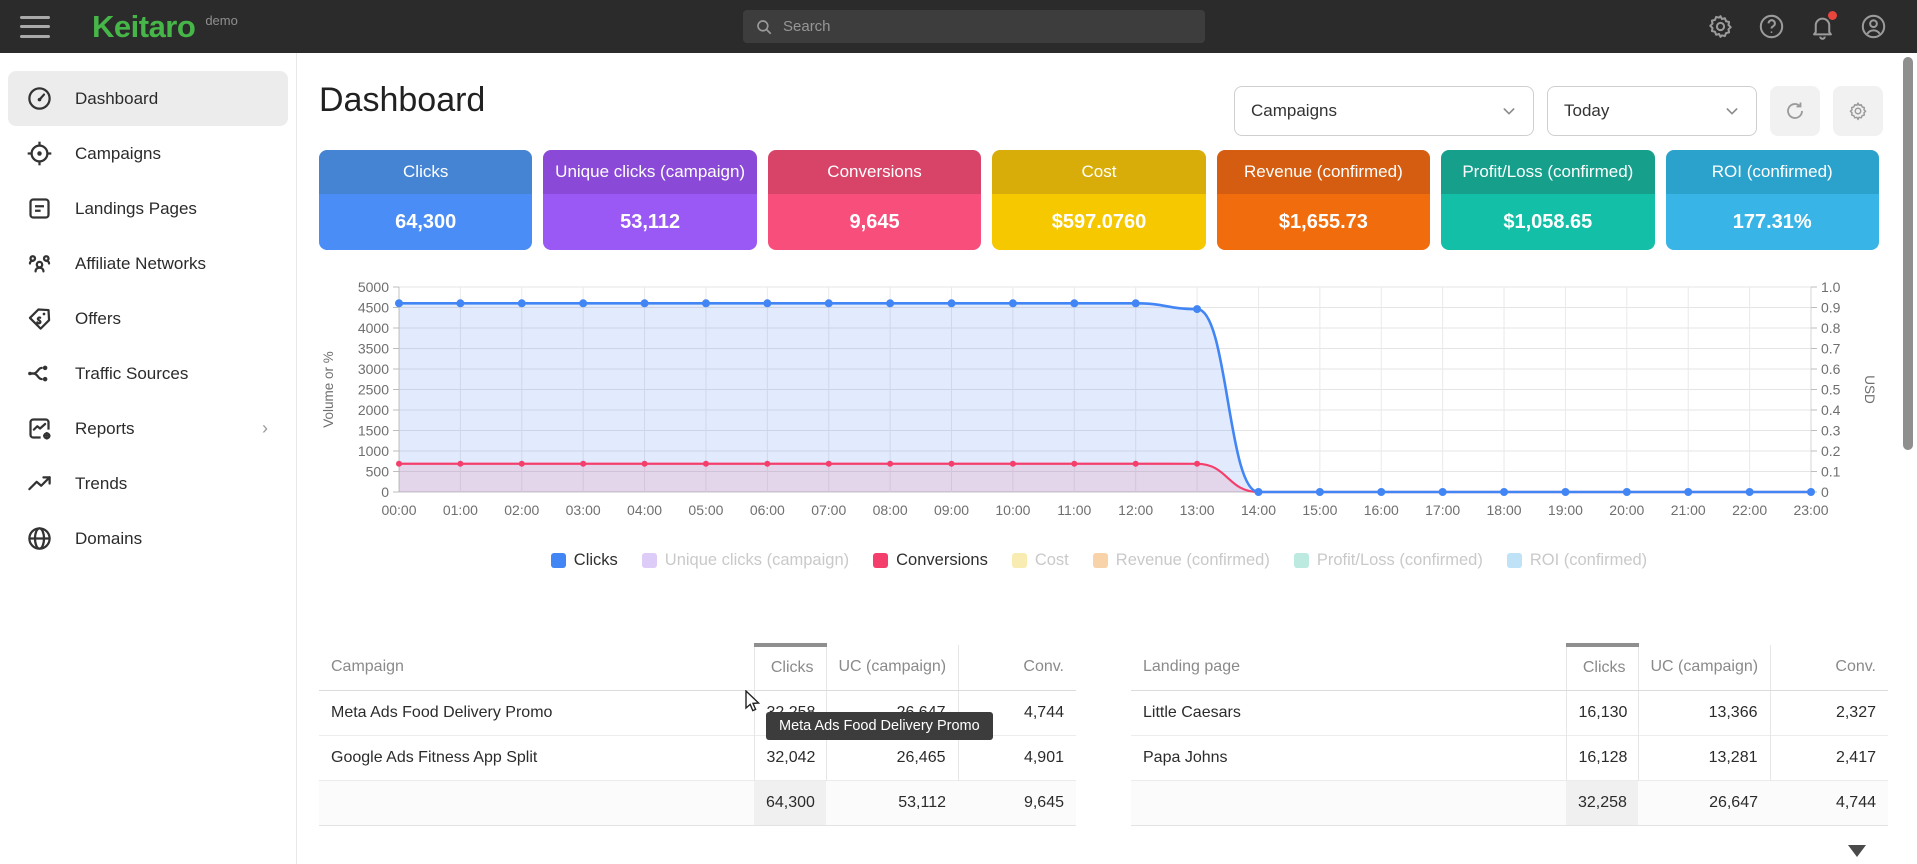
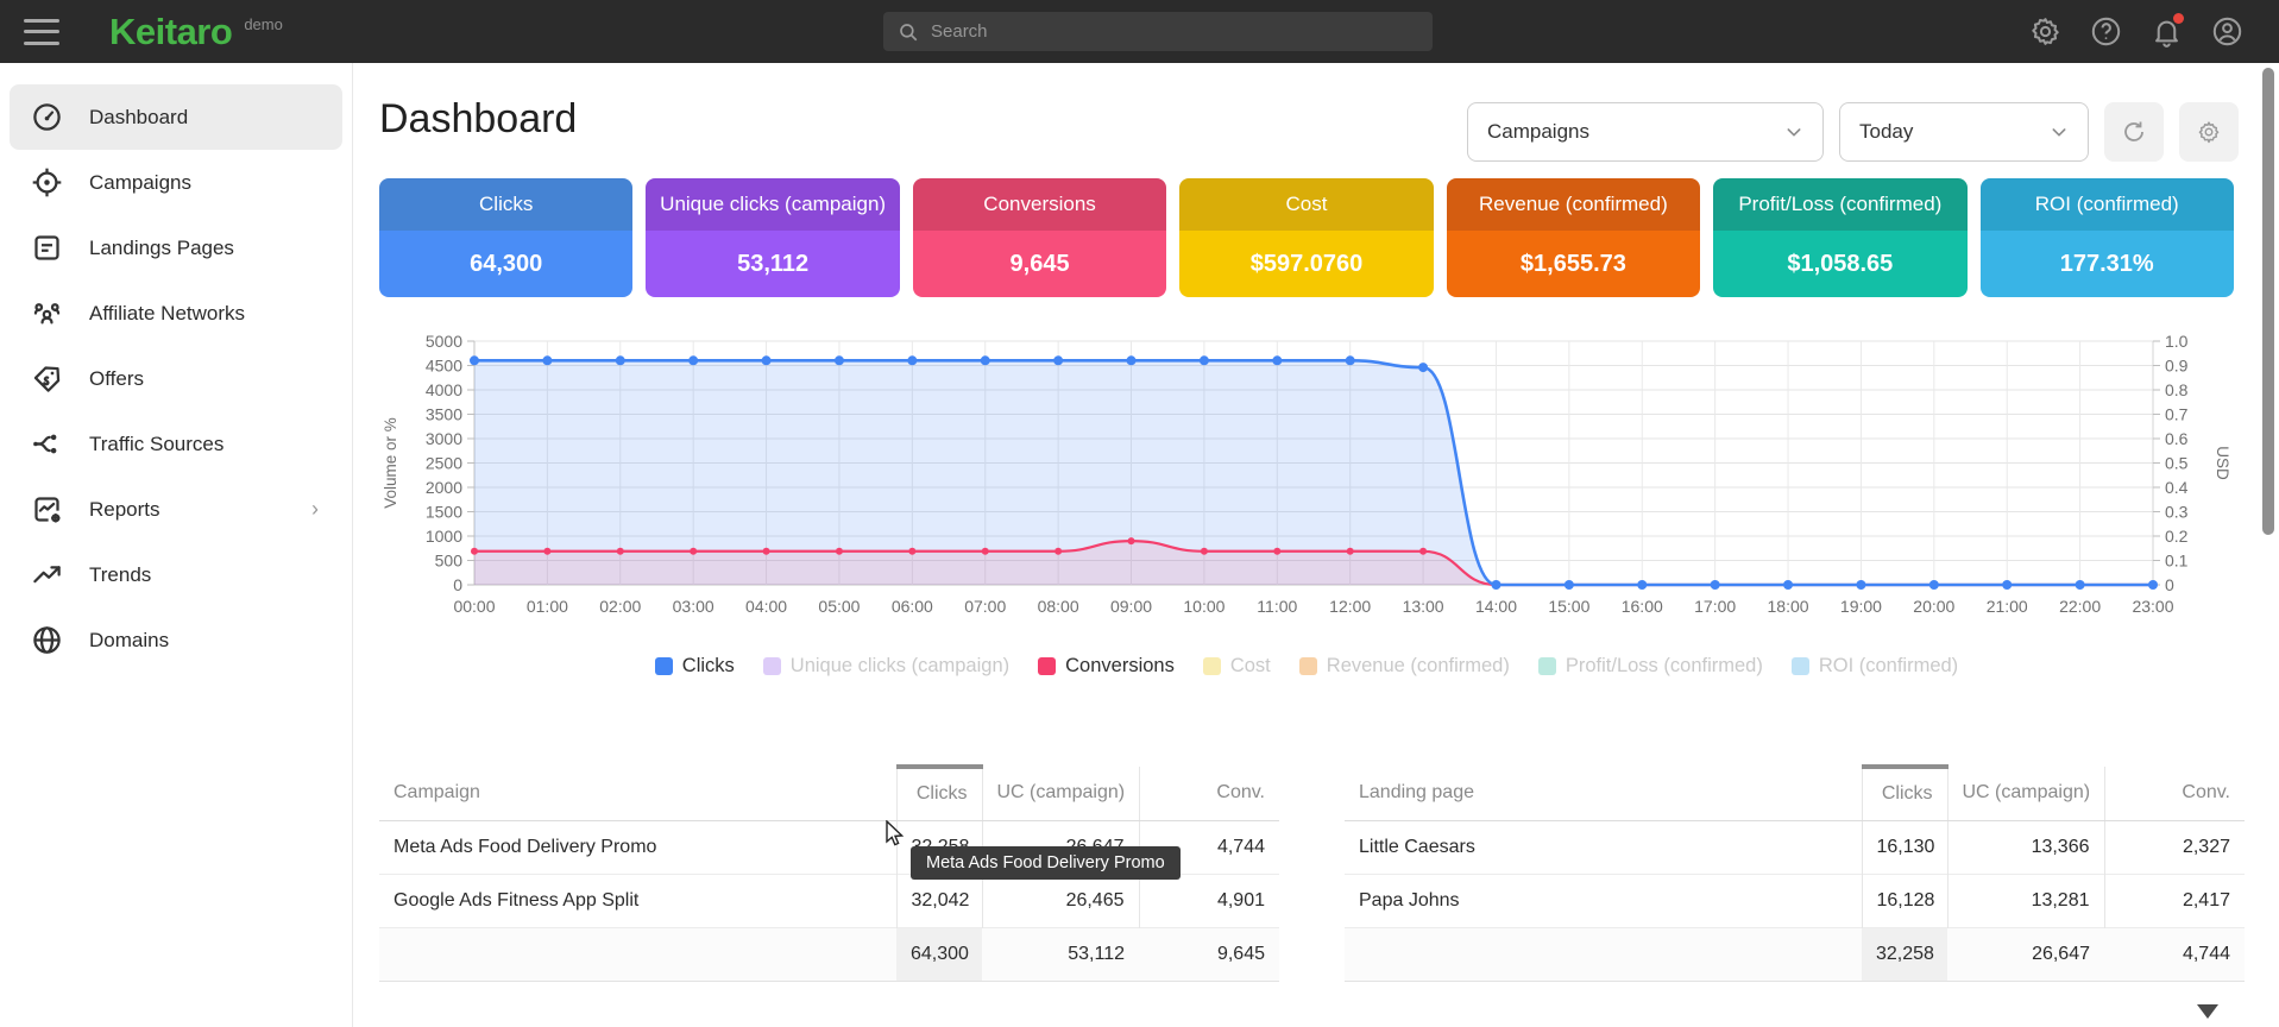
Conversions/09:00: 700 -> 900
